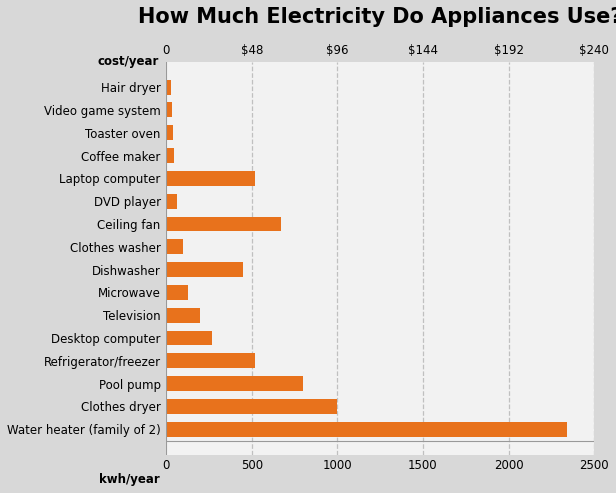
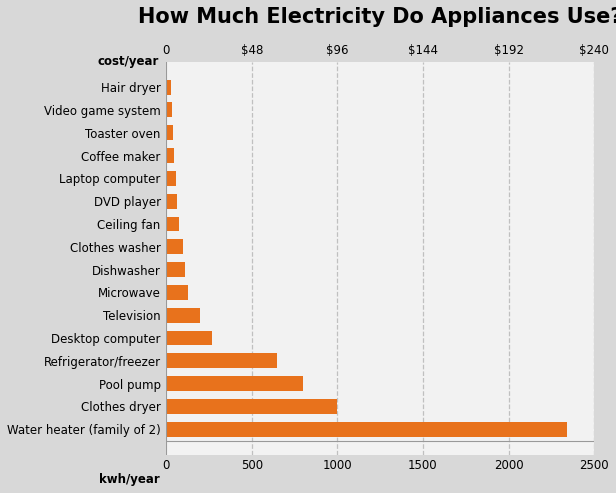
Laptop computer: 520 -> 60
Ceiling fan: 670 -> 80
Dishwasher: 450 -> 110
Refrigerator/freezer: 520 -> 650
